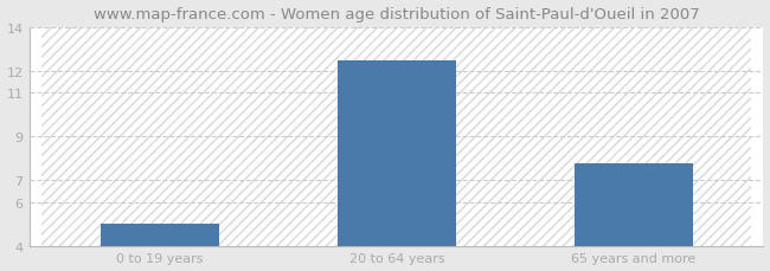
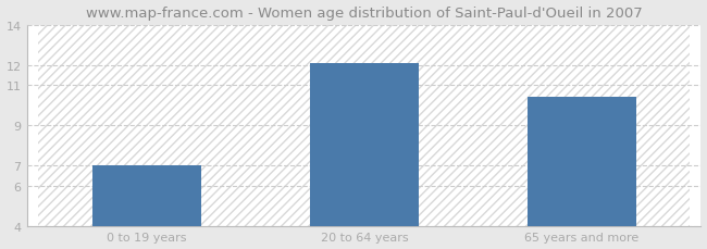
0 to 19 years: 5.0 -> 7.0
20 to 64 years: 12.5 -> 12.1
65 years and more: 7.8 -> 10.4
